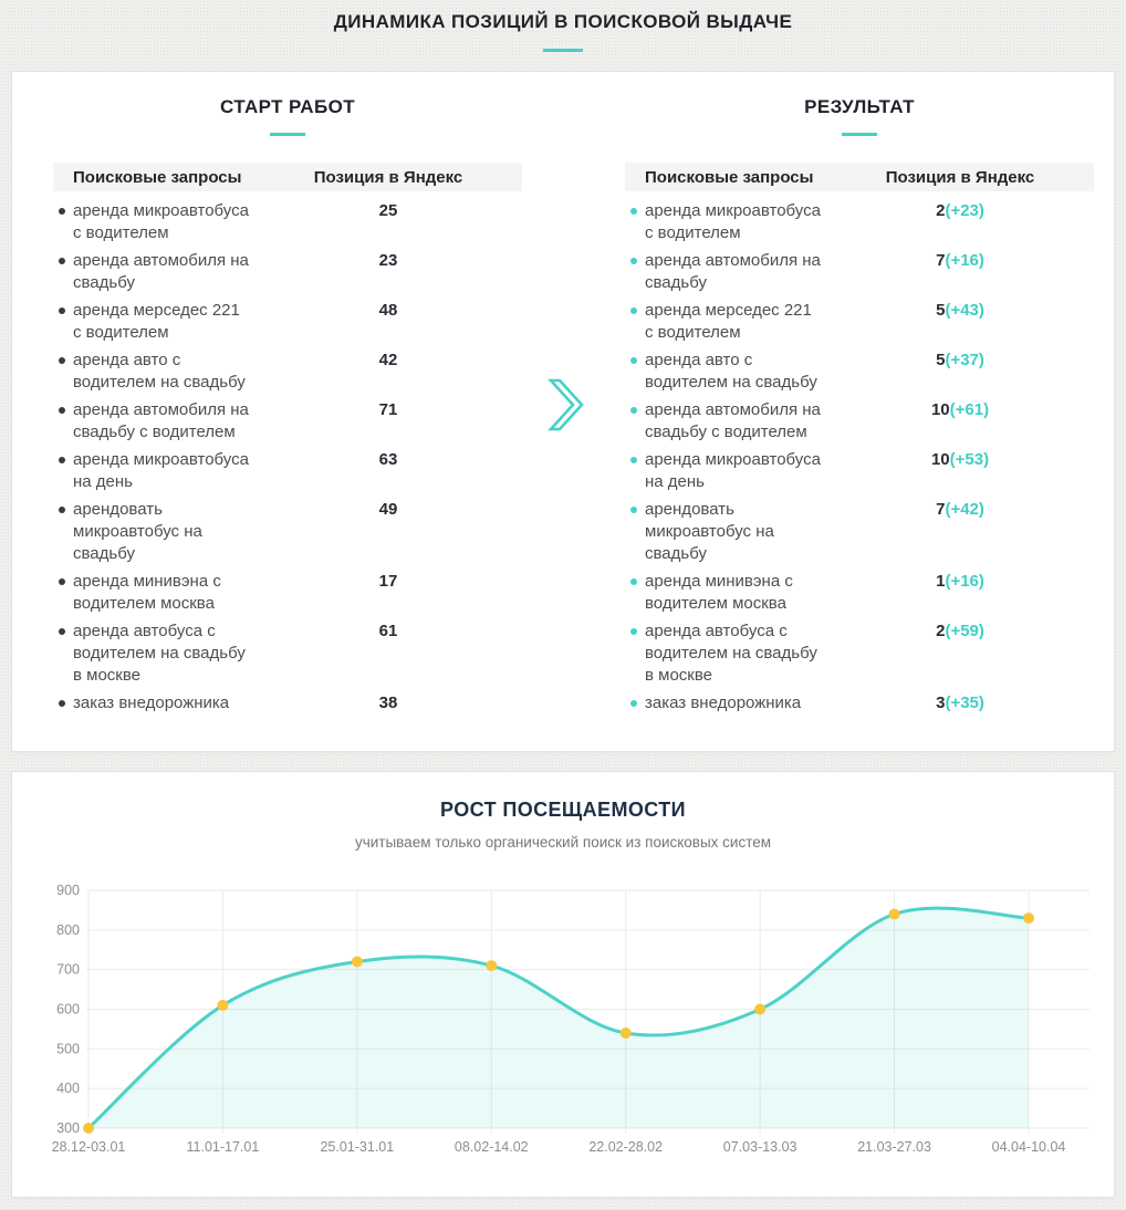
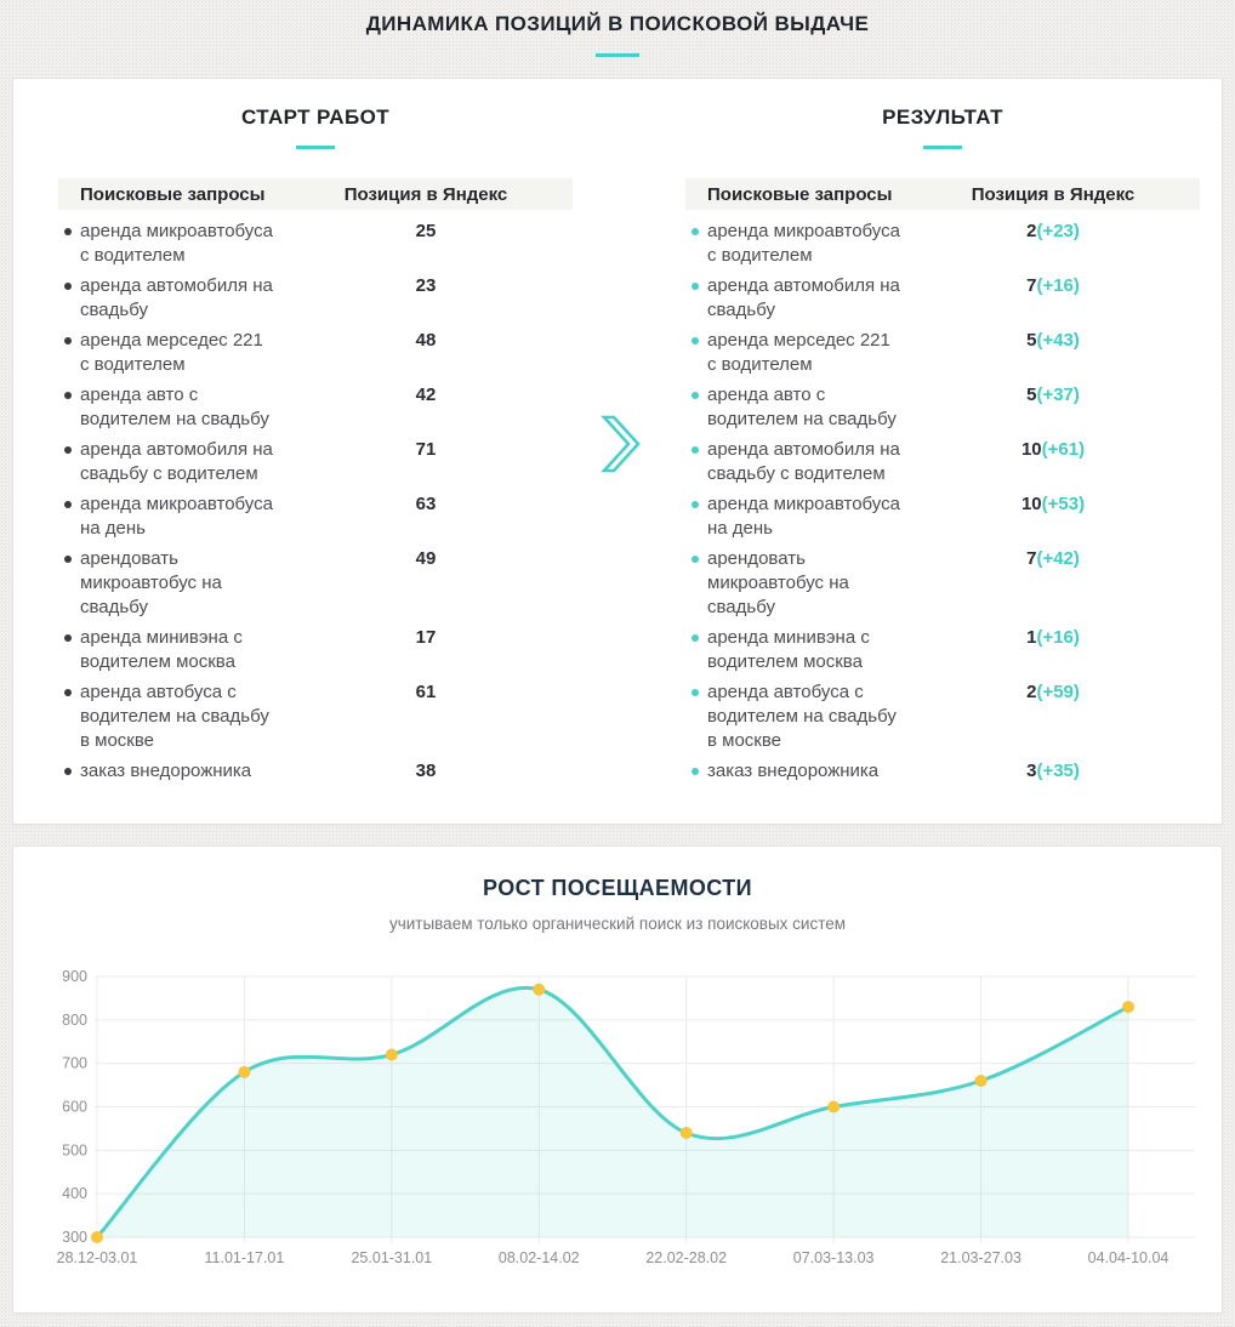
11.01-17.01: 610 -> 680
08.02-14.02: 710 -> 870
21.03-27.03: 840 -> 660
